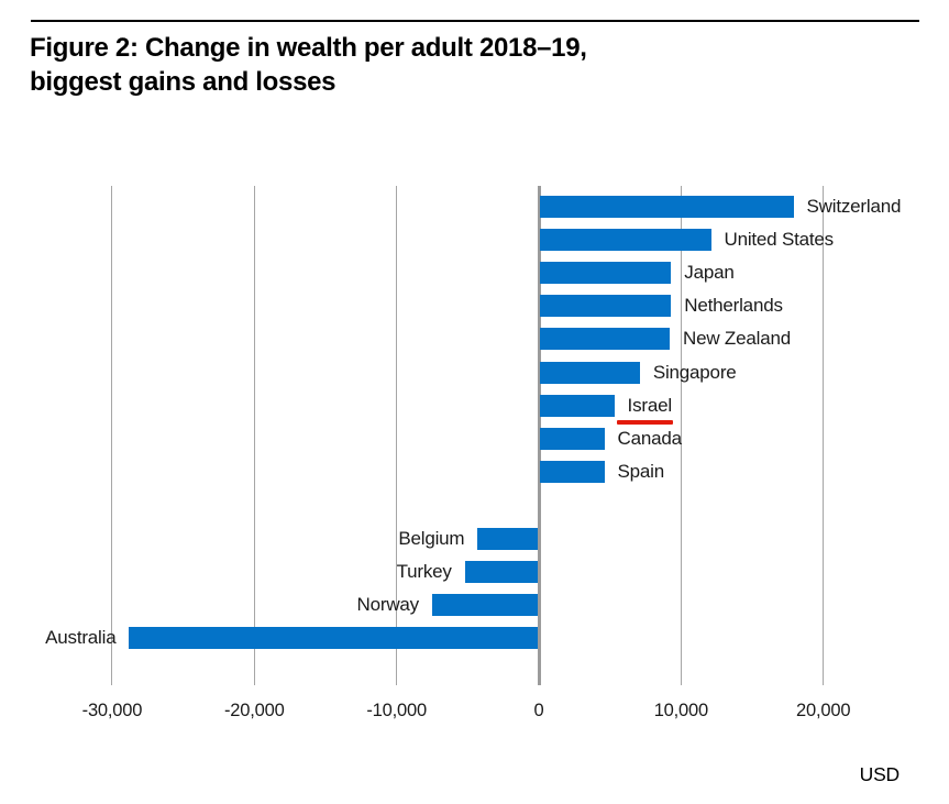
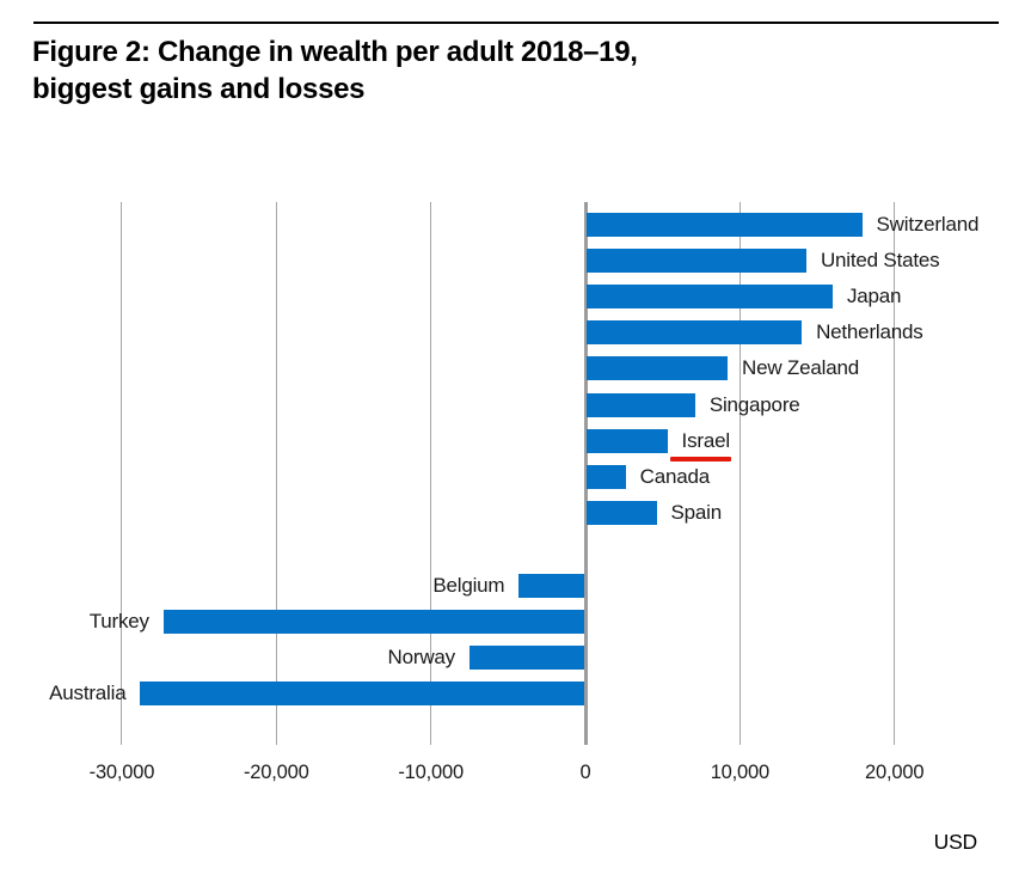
United States: 12100 -> 14300
Japan: 9300 -> 16000
Netherlands: 9300 -> 14000
Canada: 4600 -> 2600
Turkey: -5200 -> -27300
